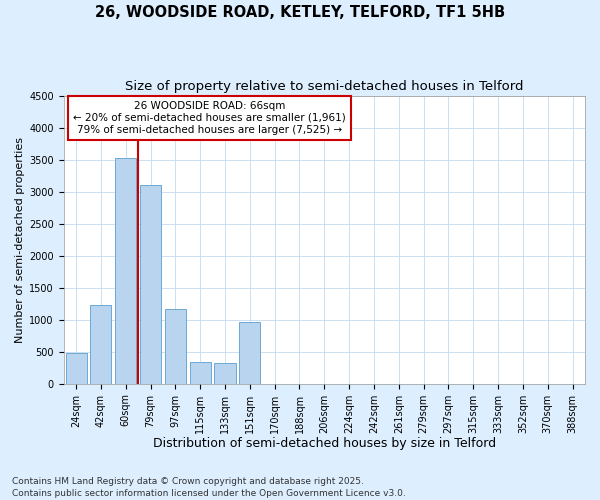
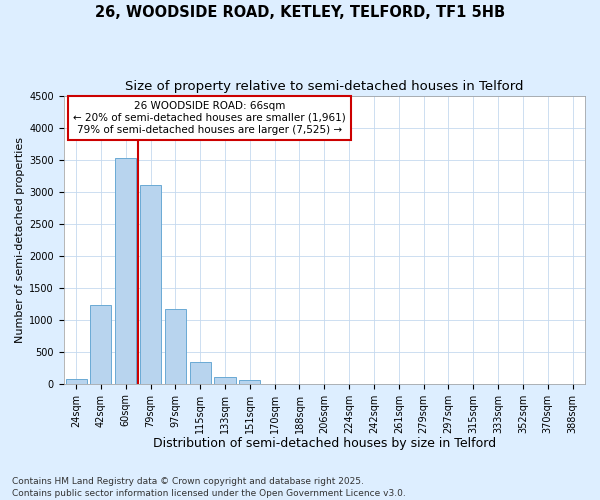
24sqm: 480 -> 80
133sqm: 320 -> 110
151sqm: 960 -> 60
